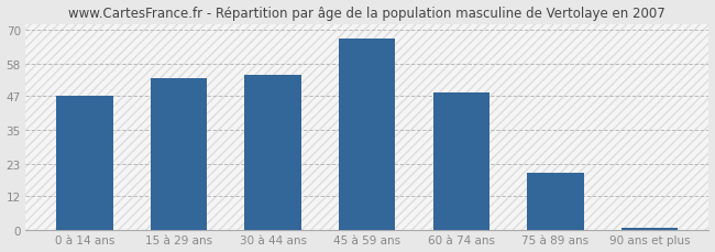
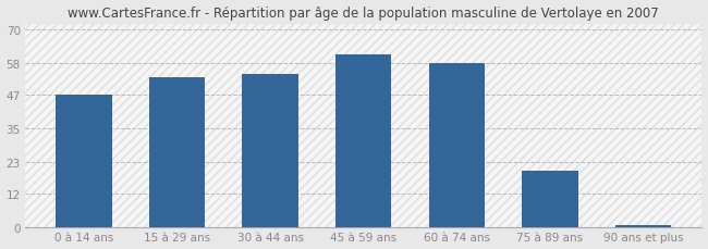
45 à 59 ans: 67 -> 61
60 à 74 ans: 48 -> 58
